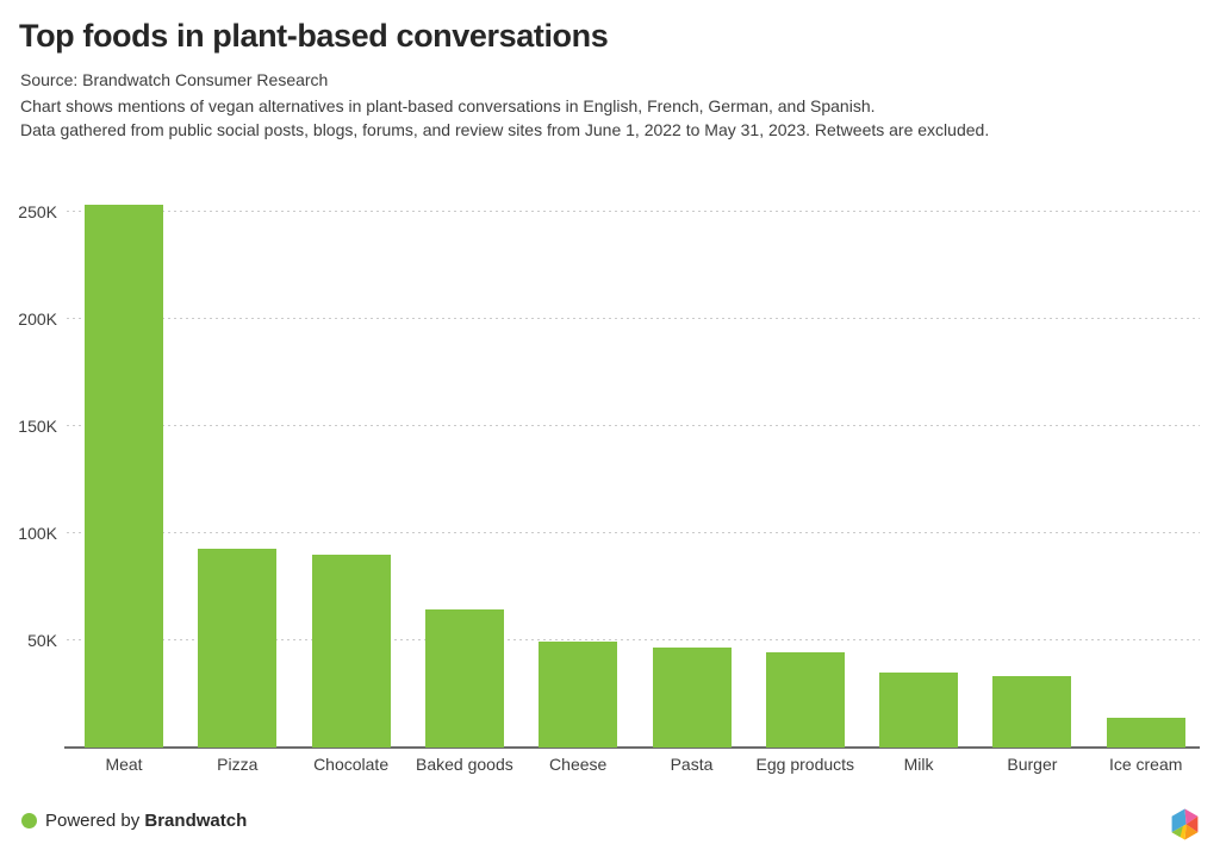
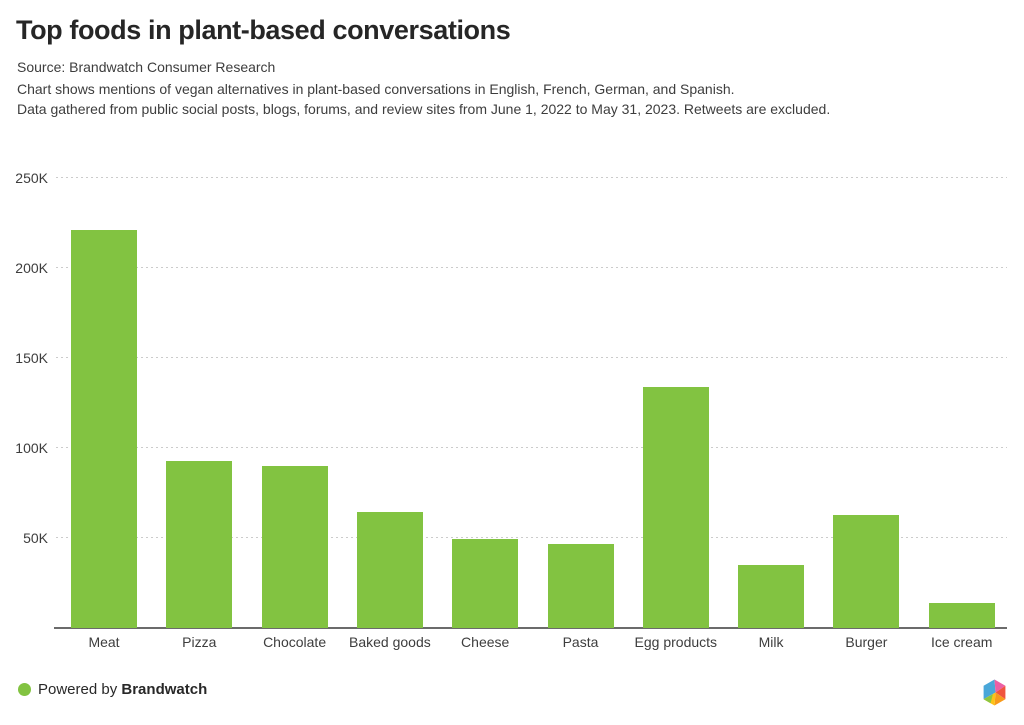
Meat: 253K -> 221K
Egg products: 44K -> 134K
Burger: 34K -> 63K
